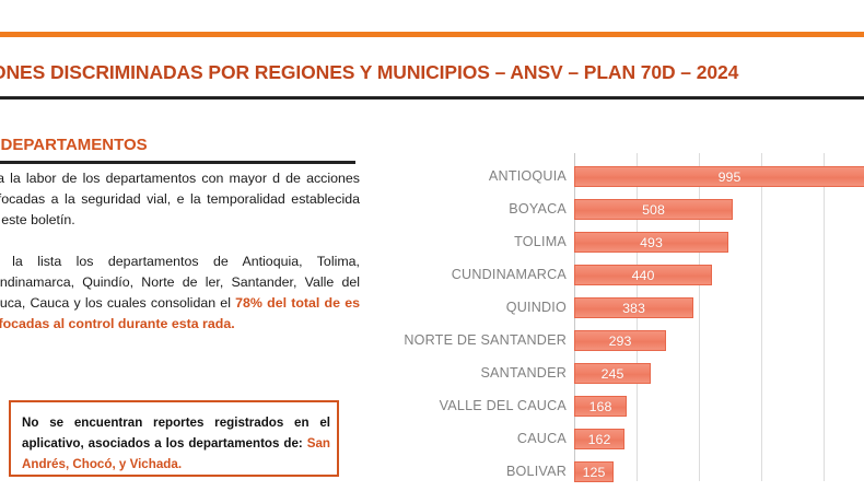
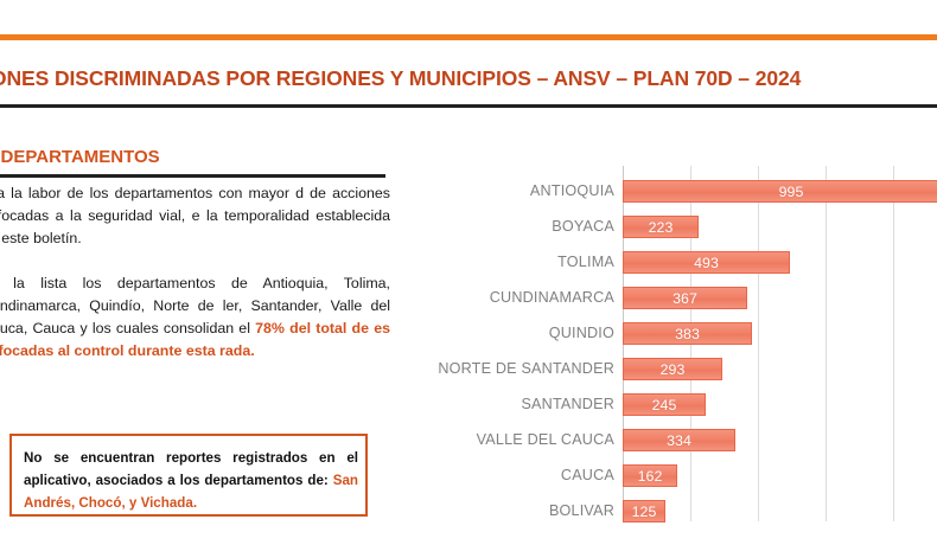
BOYACA: 508 -> 223
CUNDINAMARCA: 440 -> 367
VALLE DEL CAUCA: 168 -> 334
